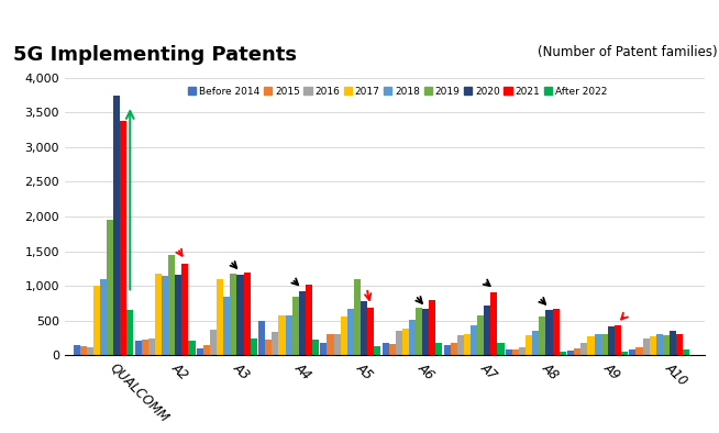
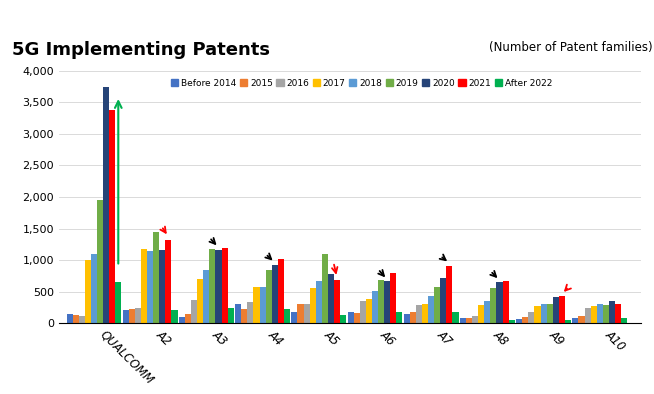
2017/A3: 1,100 -> 700
Before 2014/A4: 500 -> 310
